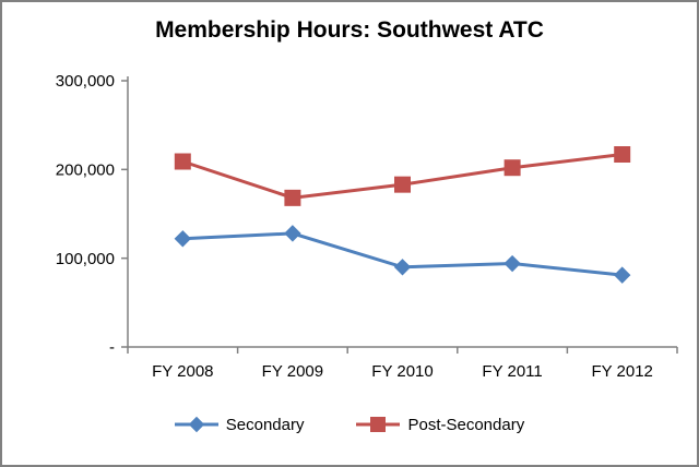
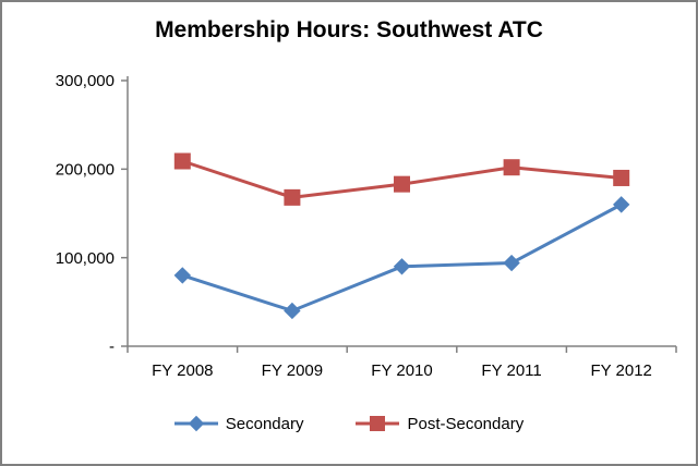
Secondary/FY 2008: 120000 -> 80000
Secondary/FY 2009: 130000 -> 40000
Secondary/FY 2012: 80000 -> 160000
Post-Secondary/FY 2012: 220000 -> 190000
